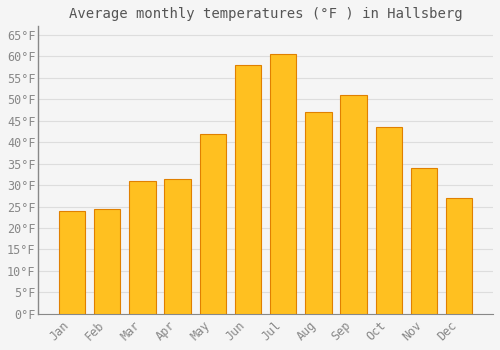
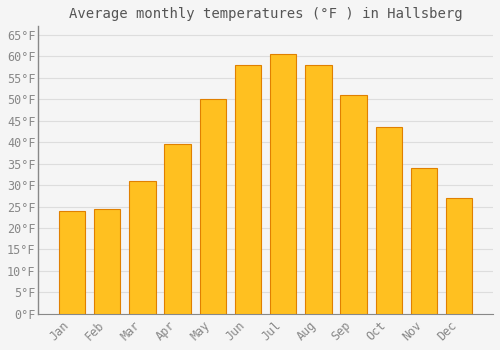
Apr: 31.5°F -> 39.5°F
May: 42.0°F -> 50.0°F
Aug: 47.0°F -> 58.0°F
